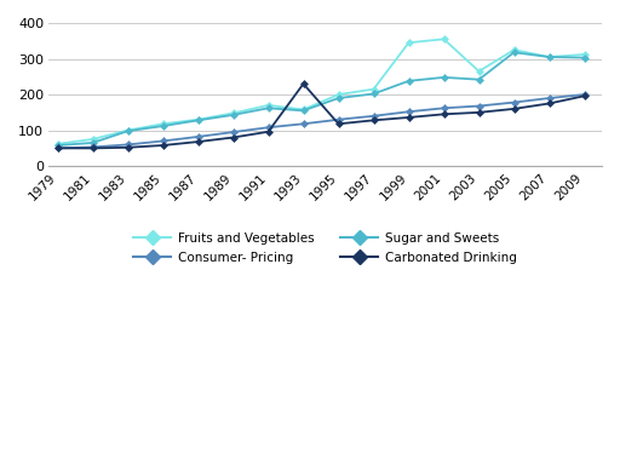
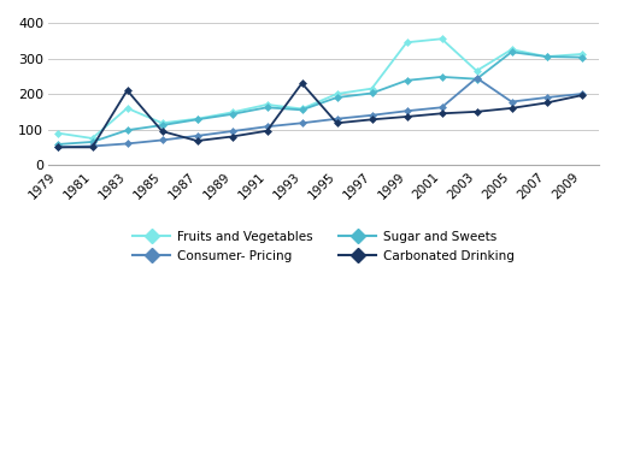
Fruits and Vegetables/1979: 62 -> 90
Fruits and Vegetables/1983: 100 -> 160
Carbonated Drinking/1983: 52 -> 210
Carbonated Drinking/1985: 58 -> 95
Consumer- Pricing/2003: 168 -> 245
